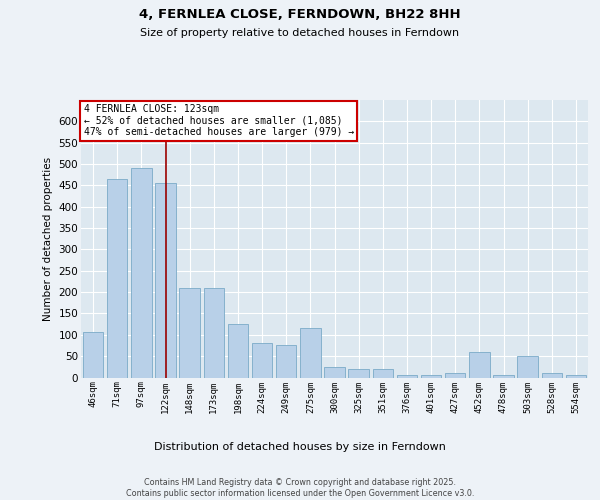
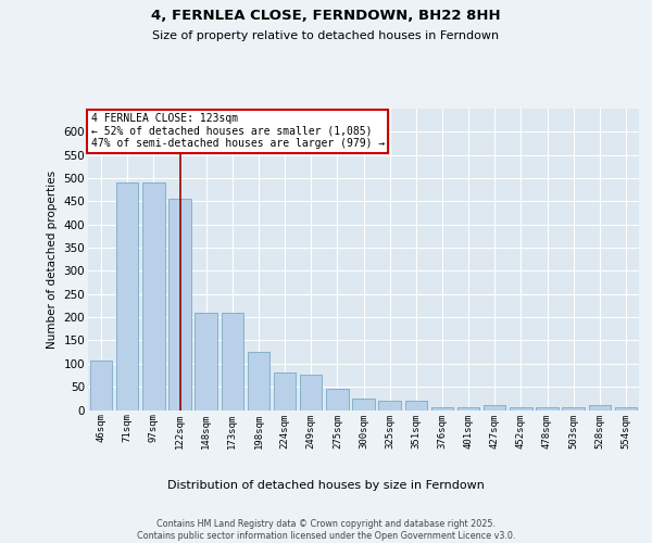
71sqm: 465 -> 490
275sqm: 115 -> 45
452sqm: 60 -> 5
503sqm: 50 -> 5
